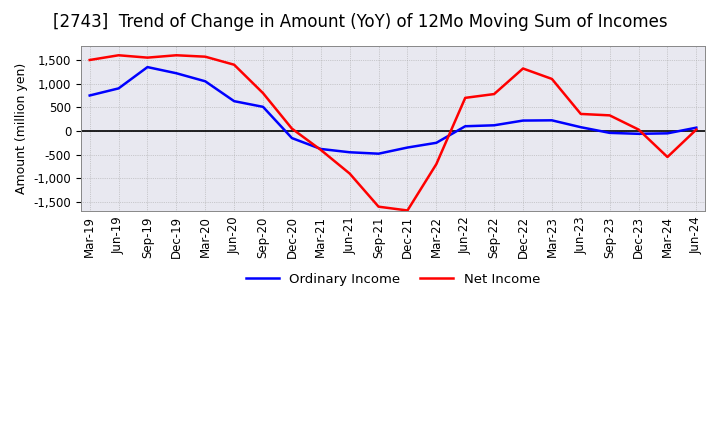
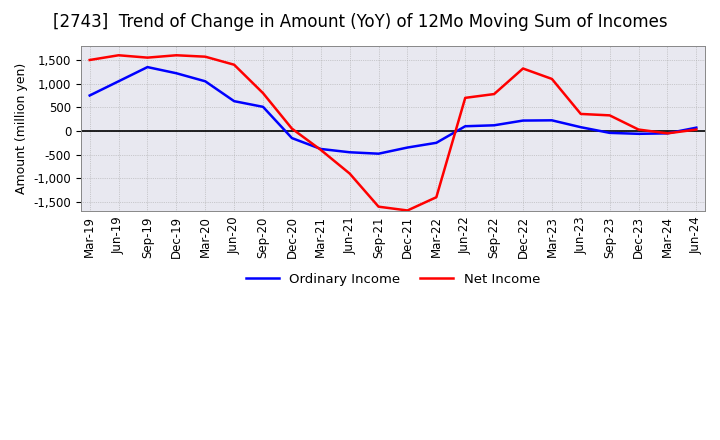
Ordinary Income/Jun-19: 900 -> 1,050
Net Income/Mar-22: -700 -> -1,400
Net Income/Mar-24: -550 -> -50
